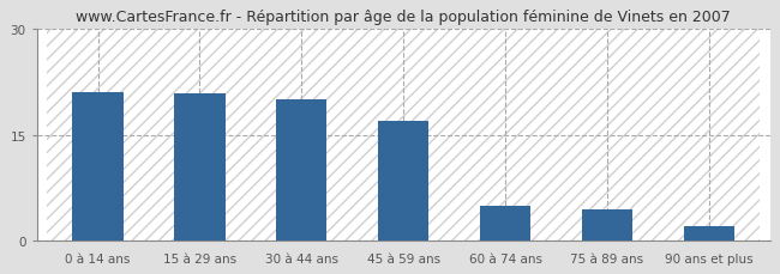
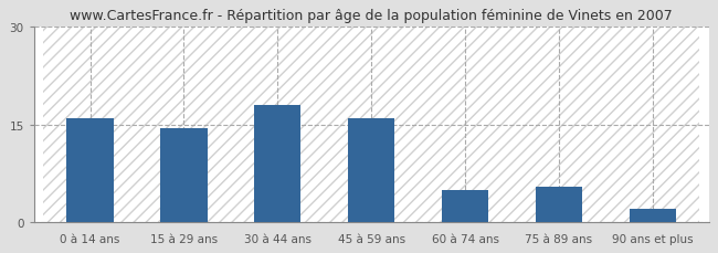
0 à 14 ans: 21.0 -> 16.0
15 à 29 ans: 20.8 -> 14.5
30 à 44 ans: 20.0 -> 18.0
45 à 59 ans: 17.0 -> 16.0
75 à 89 ans: 4.4 -> 5.5
